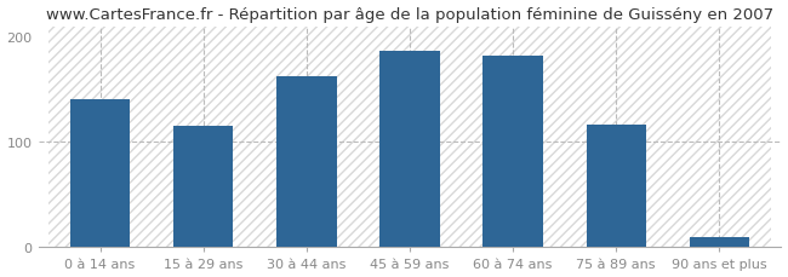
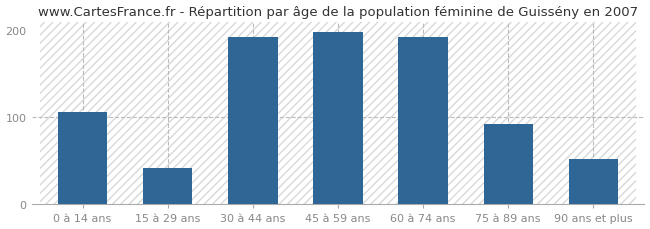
0 à 14 ans: 140 -> 106
15 à 29 ans: 115 -> 42
30 à 44 ans: 162 -> 192
45 à 59 ans: 187 -> 198
60 à 74 ans: 182 -> 192
75 à 89 ans: 116 -> 92
90 ans et plus: 10 -> 52
